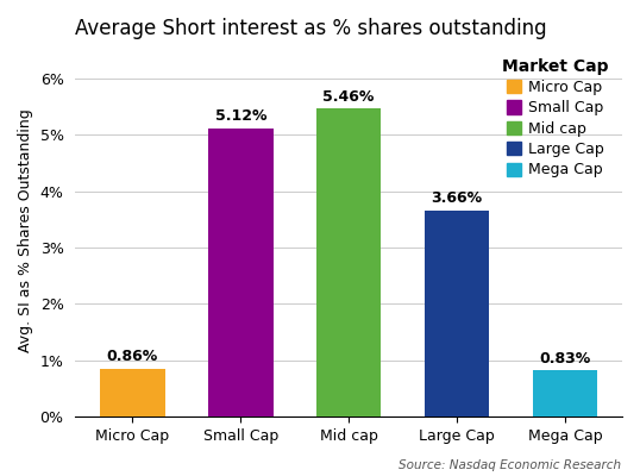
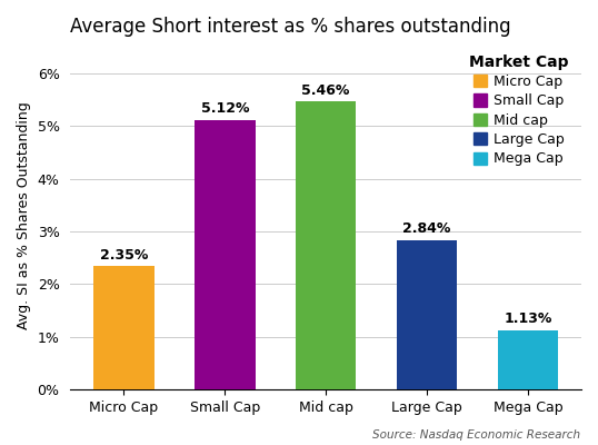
Micro Cap: 0.86% -> 2.35%
Large Cap: 3.66% -> 2.84%
Mega Cap: 0.83% -> 1.13%
